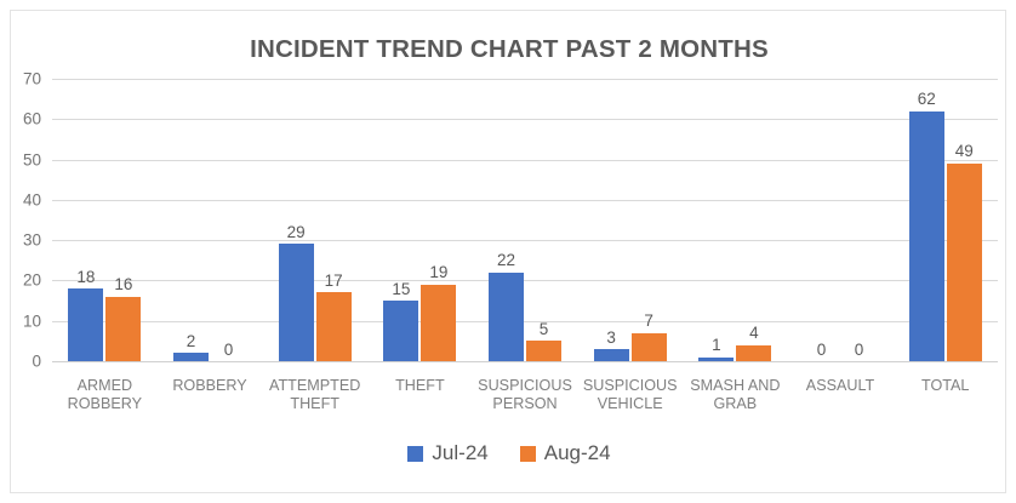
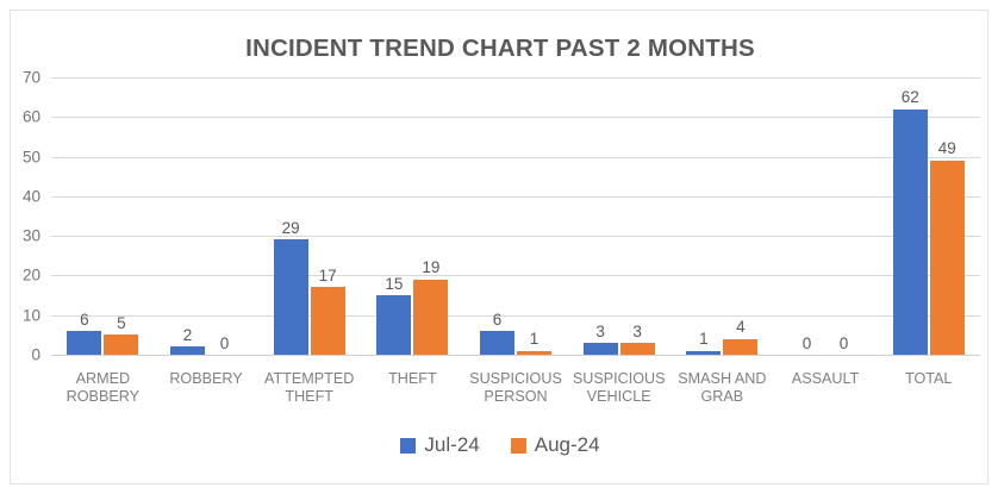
Jul-24/ARMED ROBBERY: 18 -> 6
Aug-24/ARMED ROBBERY: 16 -> 5
Jul-24/SUSPICIOUS PERSON: 22 -> 6
Aug-24/SUSPICIOUS PERSON: 5 -> 1
Aug-24/SUSPICIOUS VEHICLE: 7 -> 3
